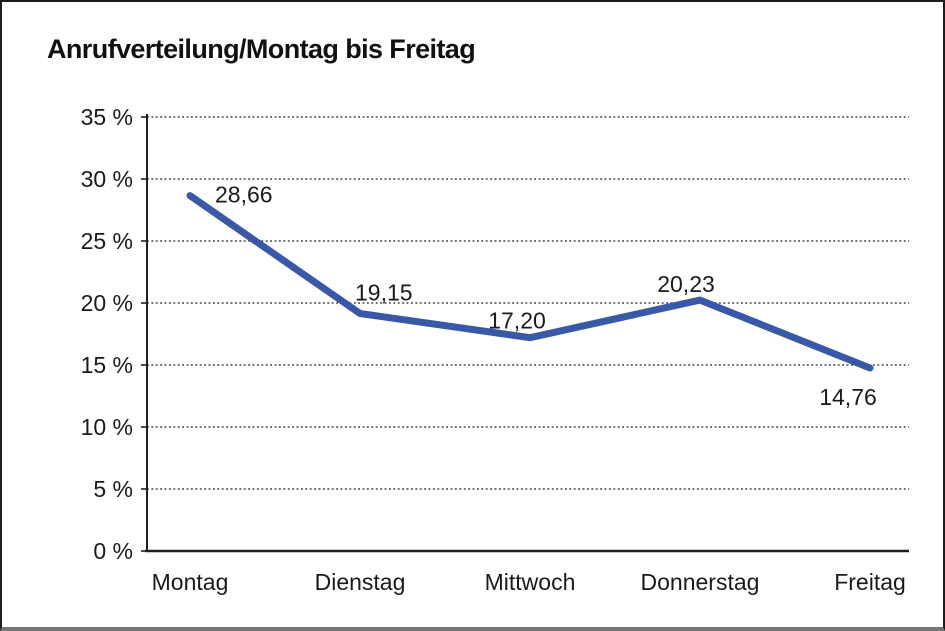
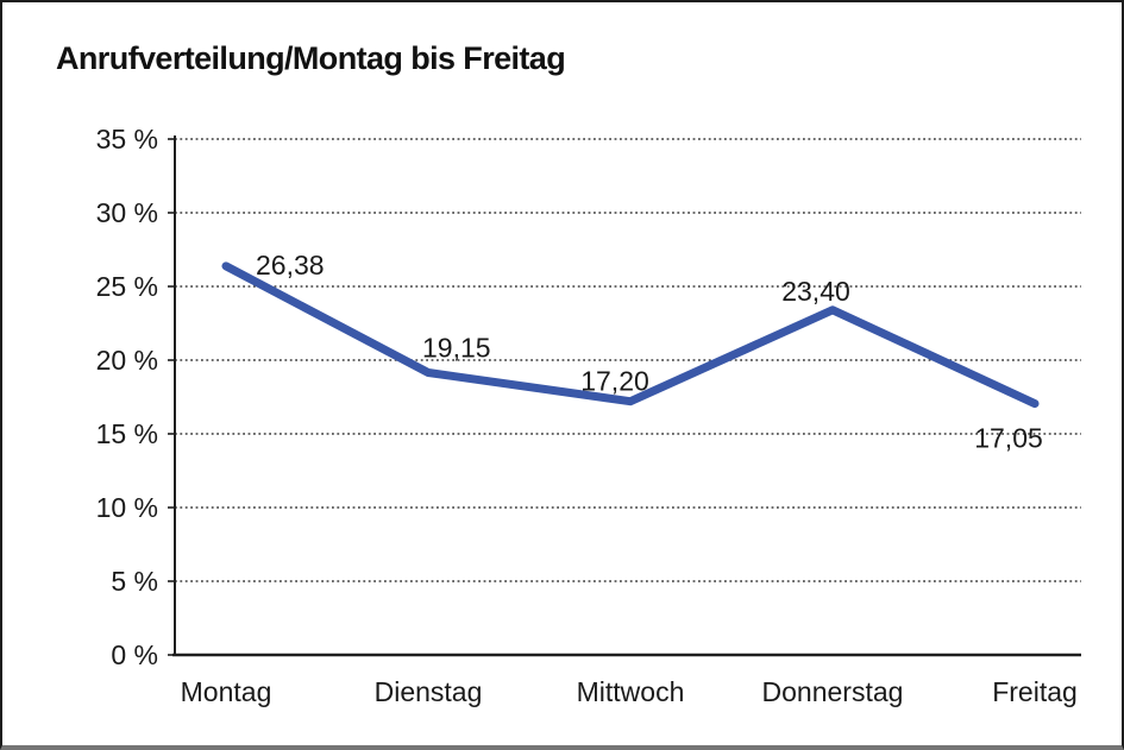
Montag: 28,66 -> 26,38
Donnerstag: 20,23 -> 23,40
Freitag: 14,76 -> 17,05
